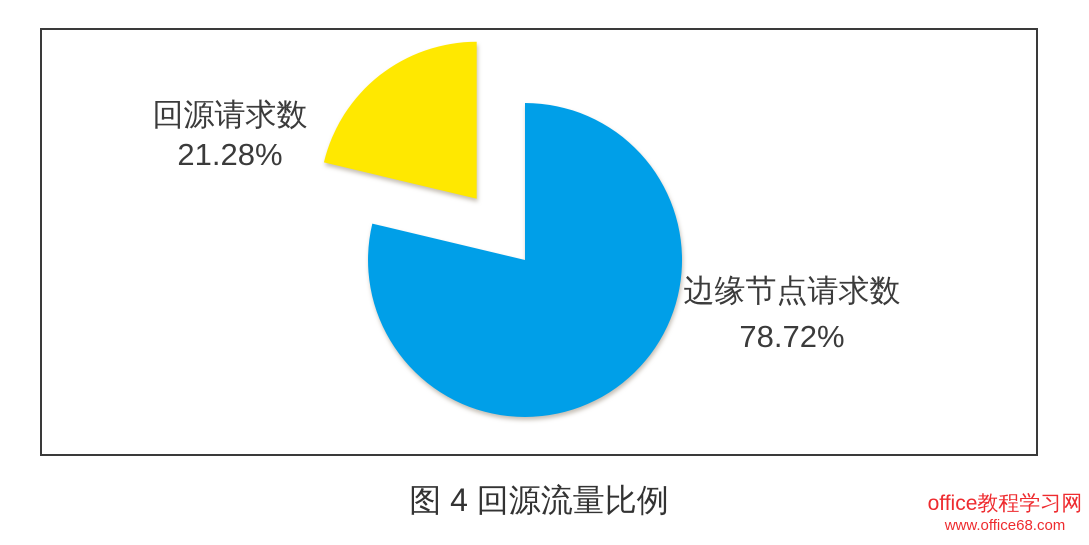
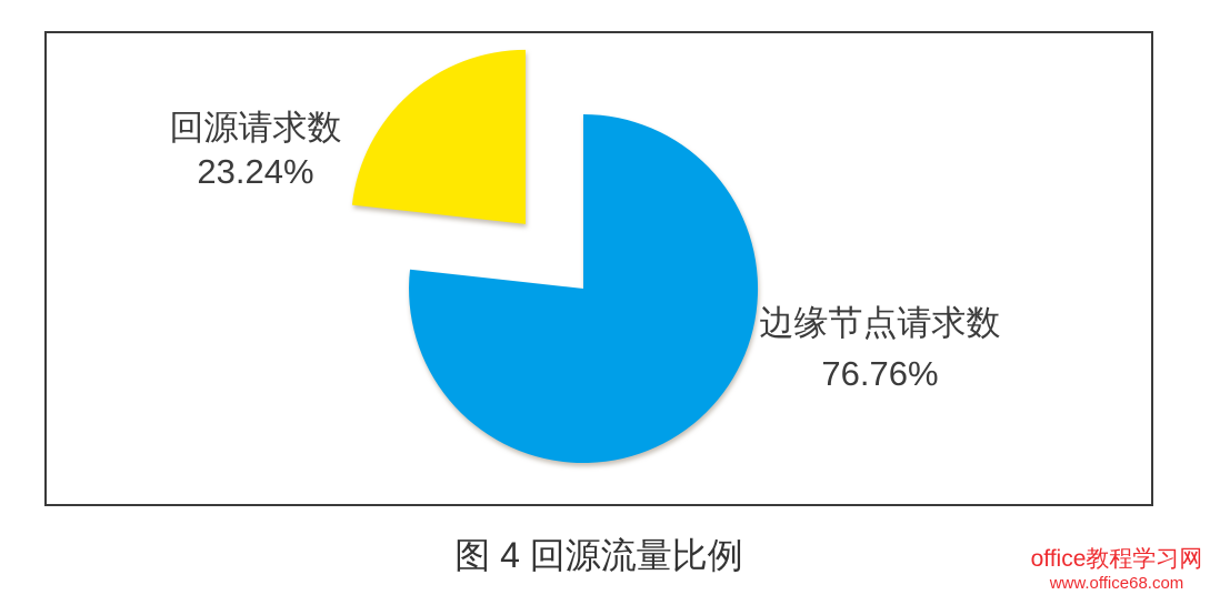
边缘节点请求数: 78.72% -> 76.76%
回源请求数: 21.28% -> 23.24%
